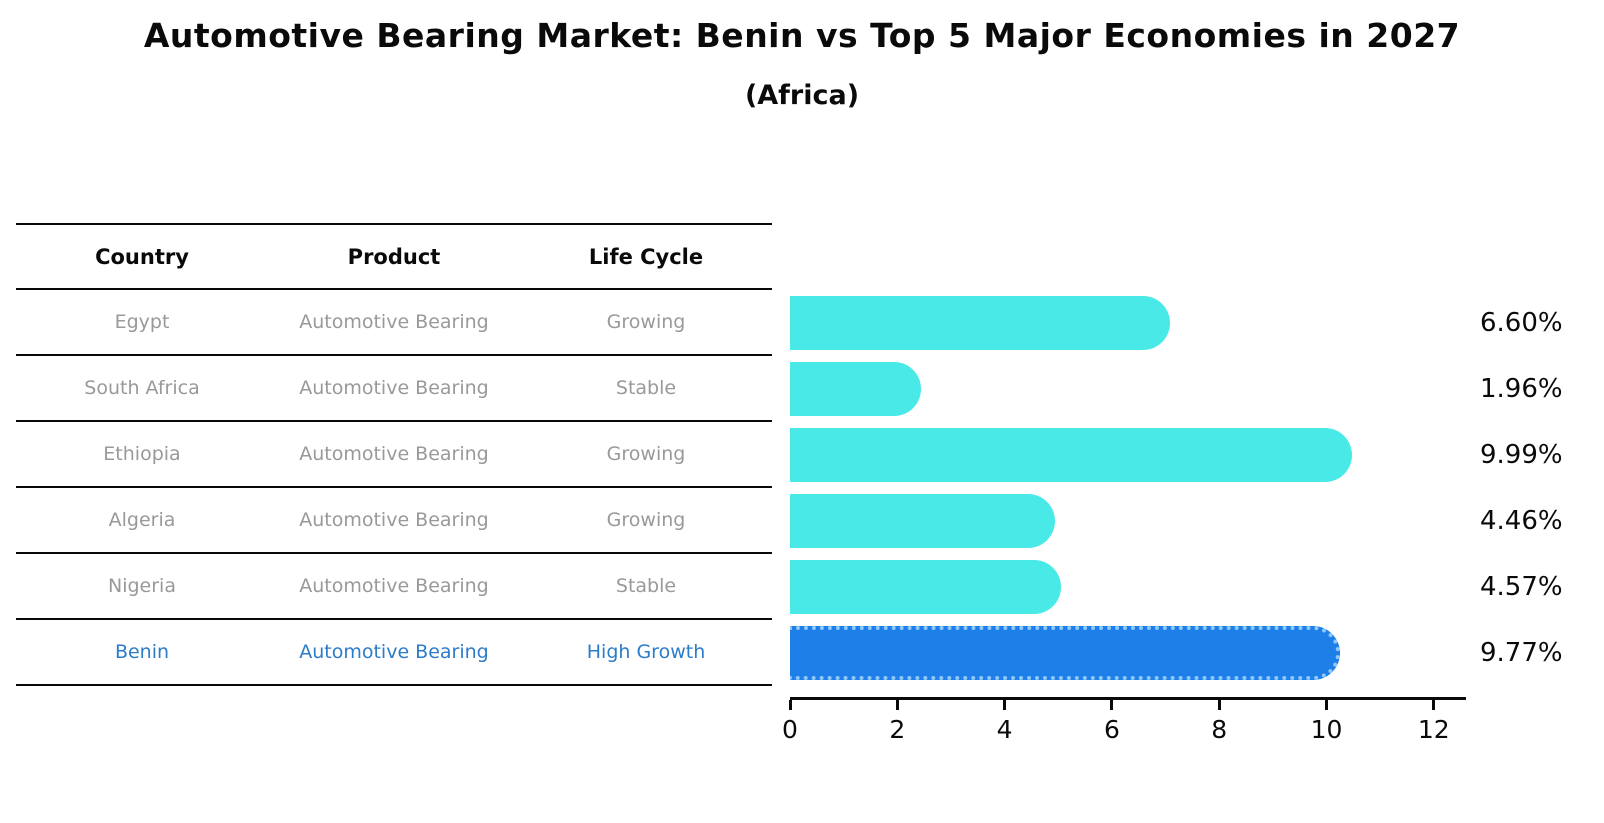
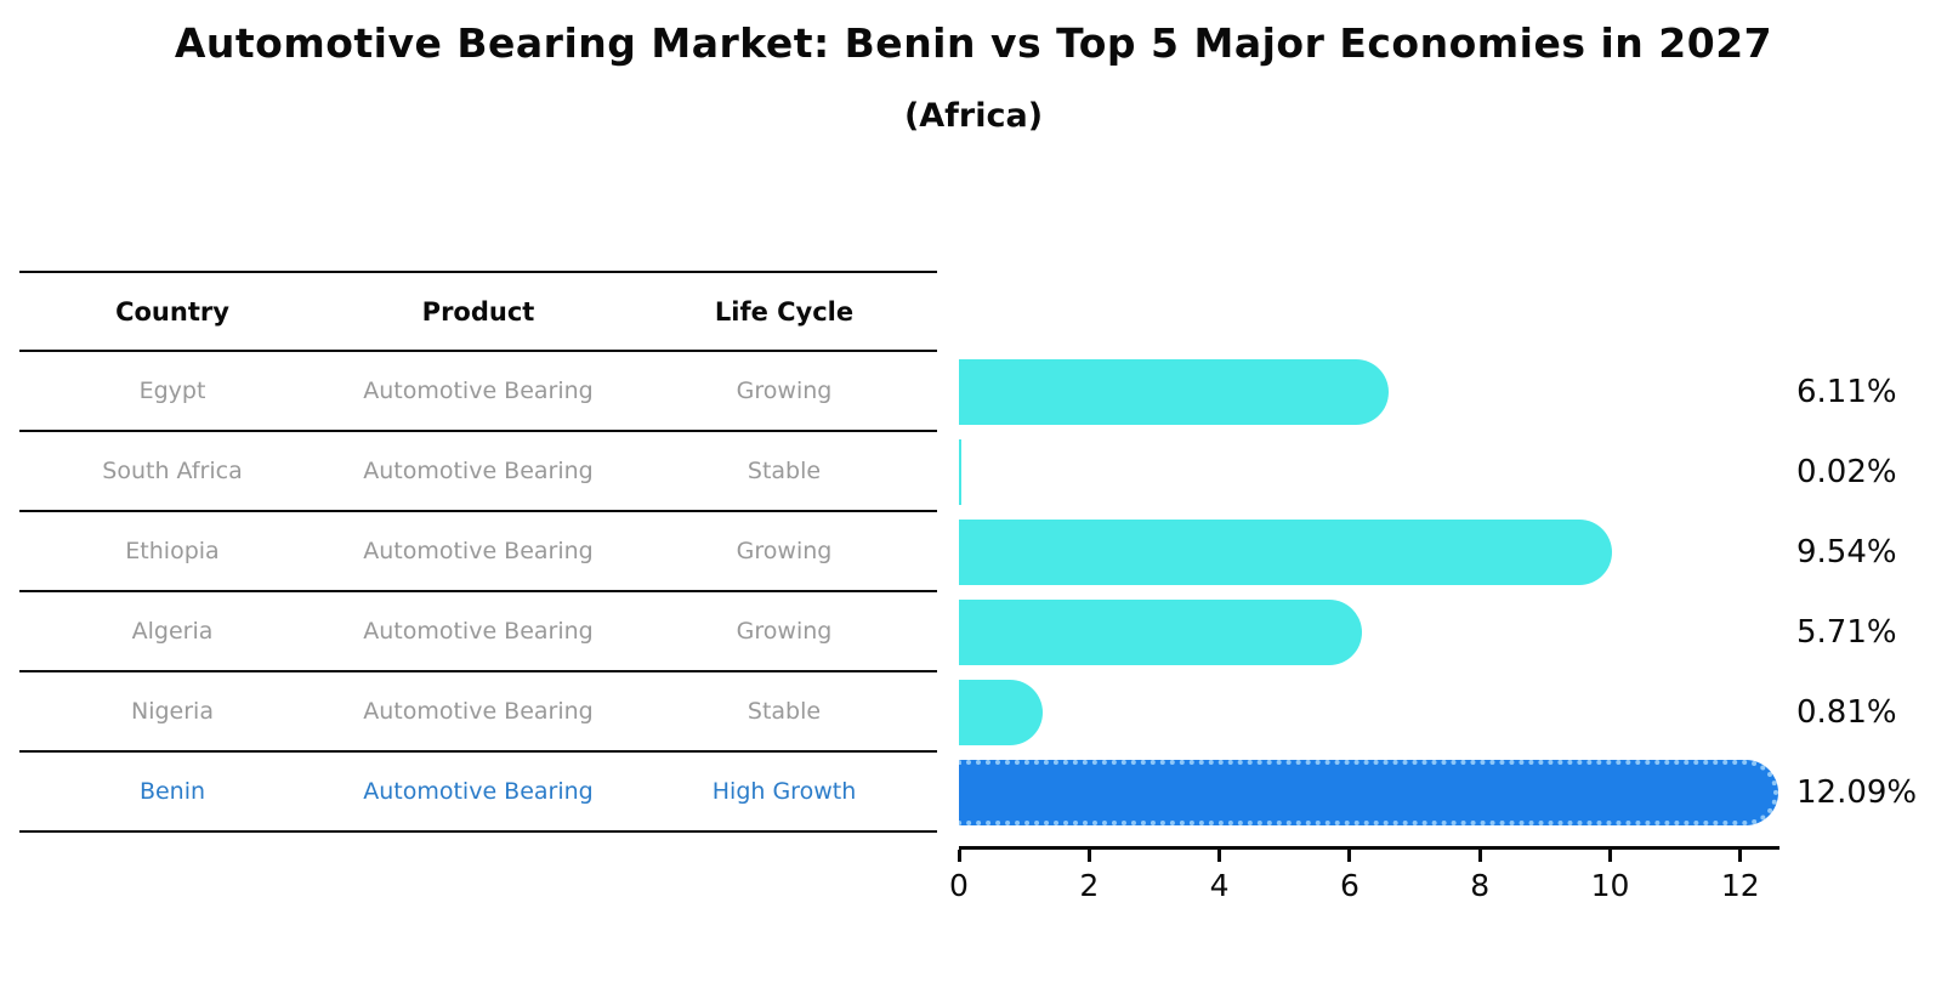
Egypt: 6.60% -> 6.11%
South Africa: 1.96% -> 0.02%
Ethiopia: 9.99% -> 9.54%
Algeria: 4.46% -> 5.71%
Nigeria: 4.57% -> 0.81%
Benin: 9.77% -> 12.09%
